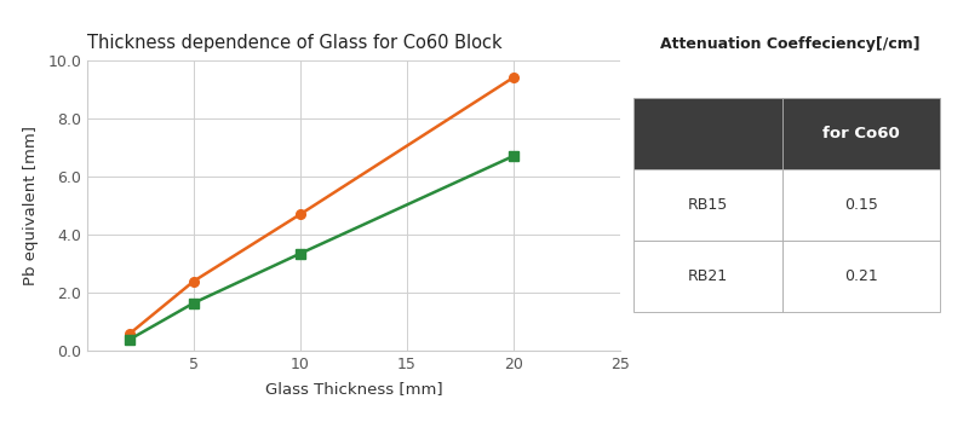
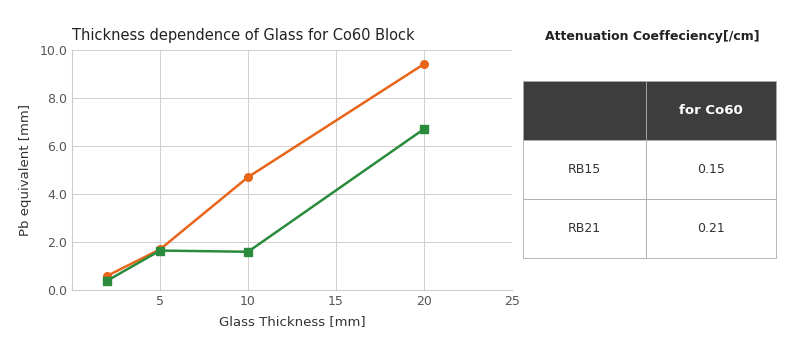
RB21/5: 2.4 -> 1.7
RB15/10: 3.35 -> 1.60
